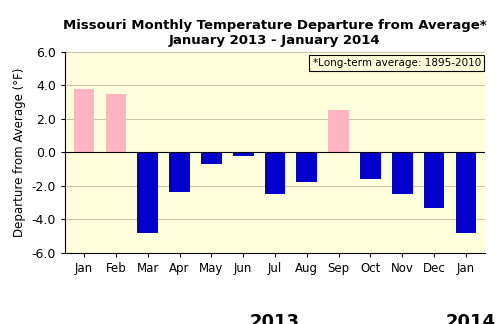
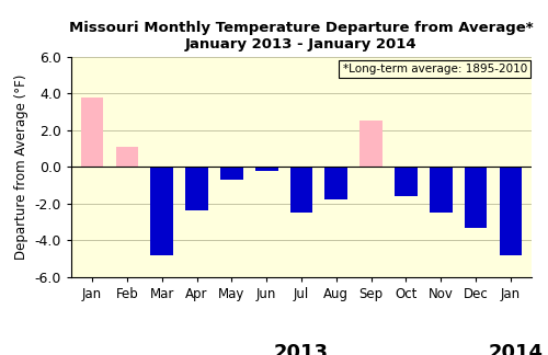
Feb: 3.5 -> 1.1
